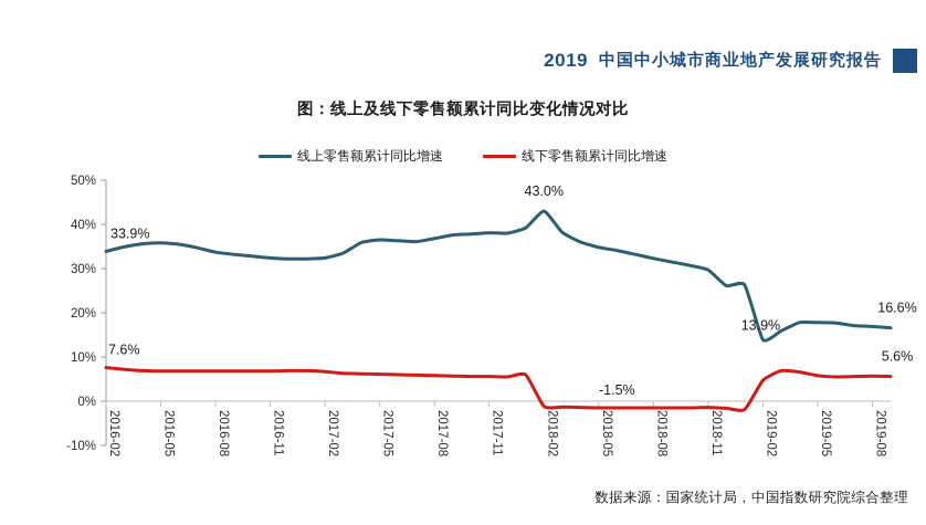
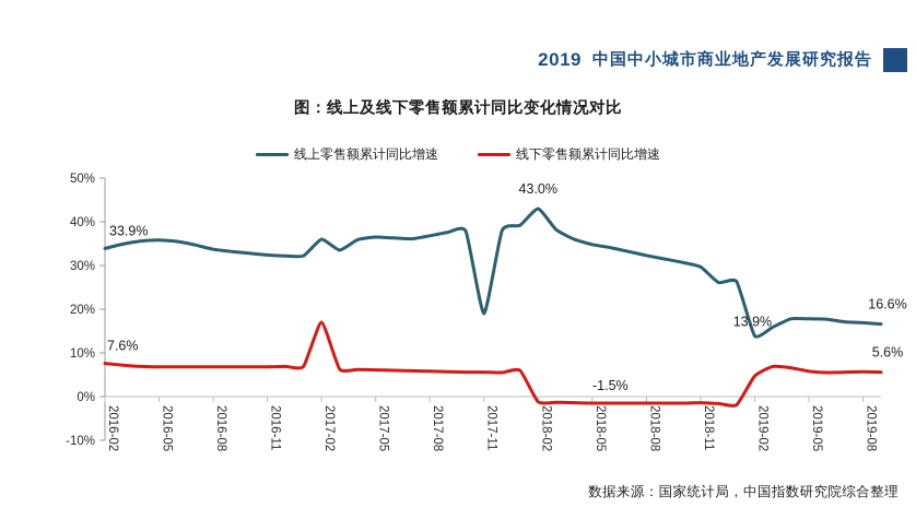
线上零售额累计同比增速/2017-02: 32% -> 36%
线下零售额累计同比增速/2017-02: 7% -> 17%
线上零售额累计同比增速/2017-11: 38% -> 19%
